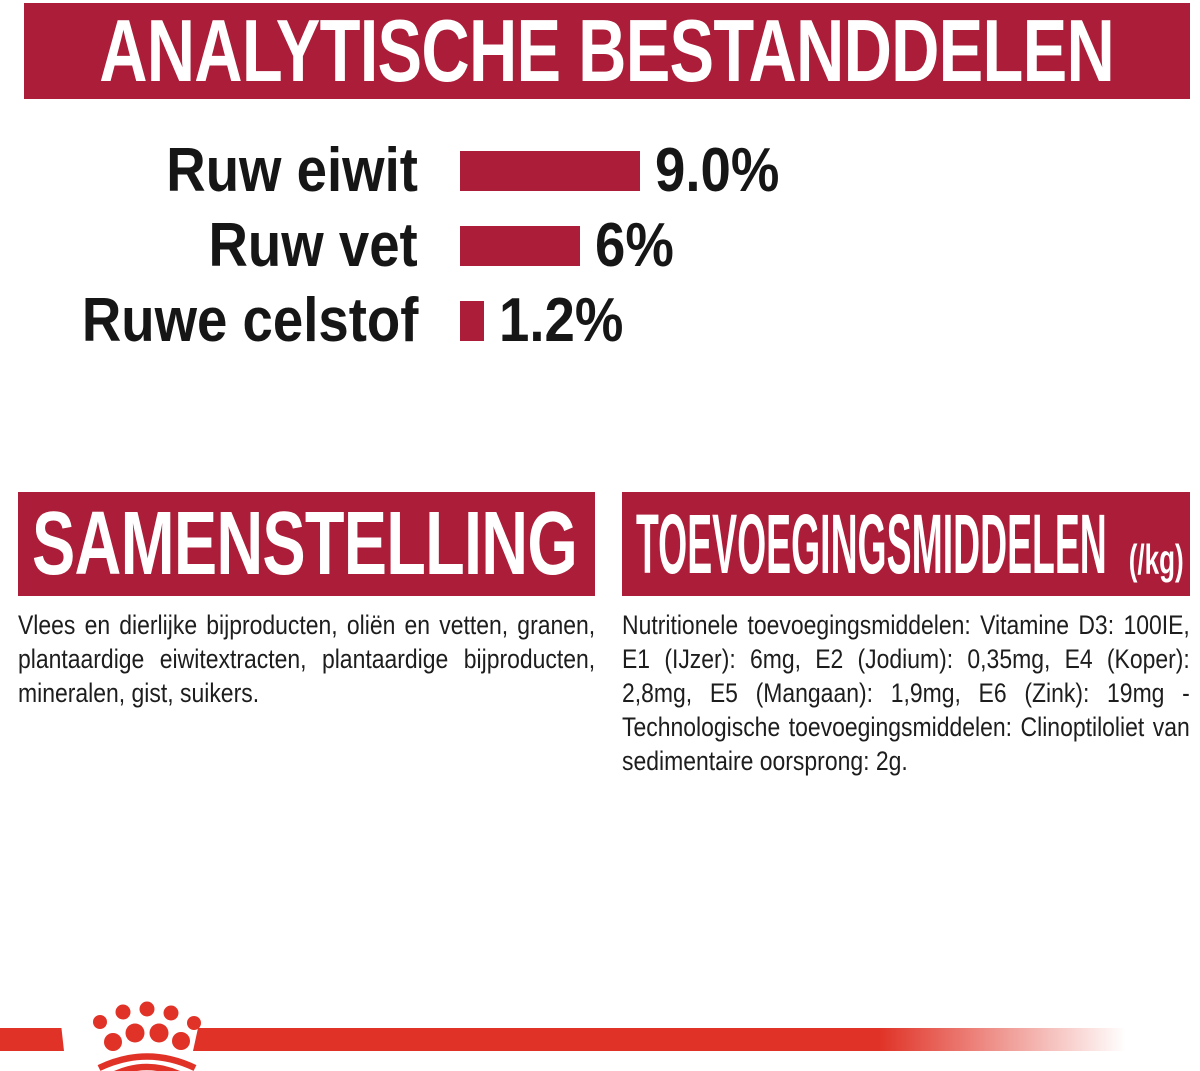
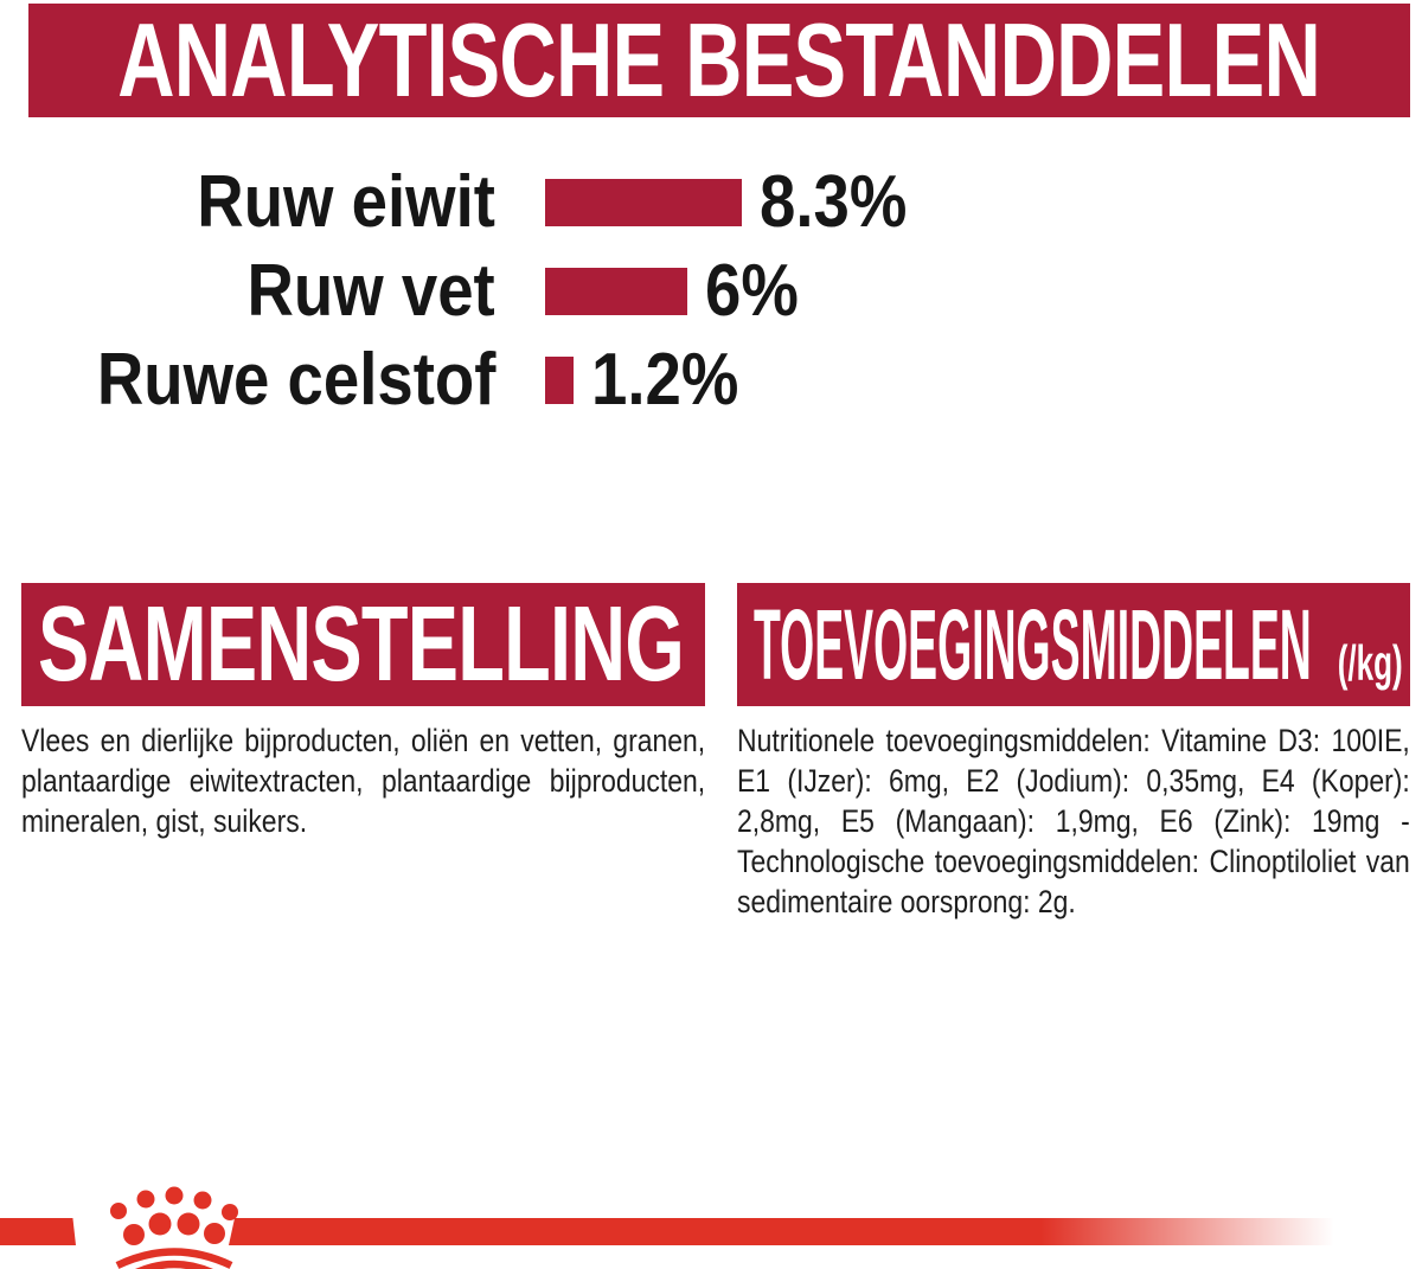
Ruw eiwit: 9.0% -> 8.3%
